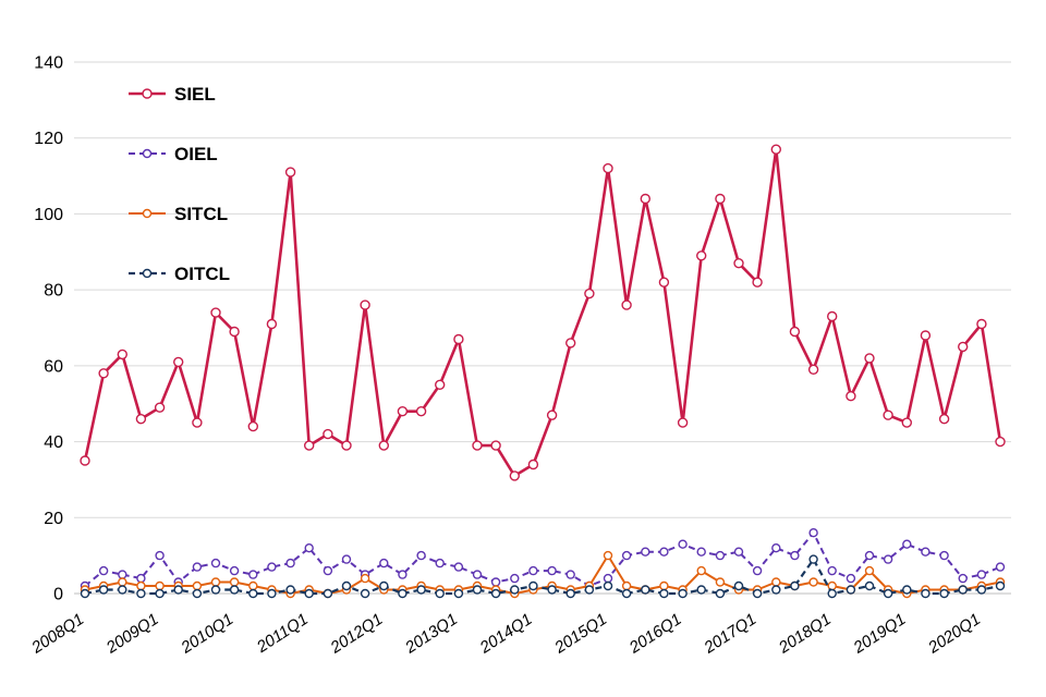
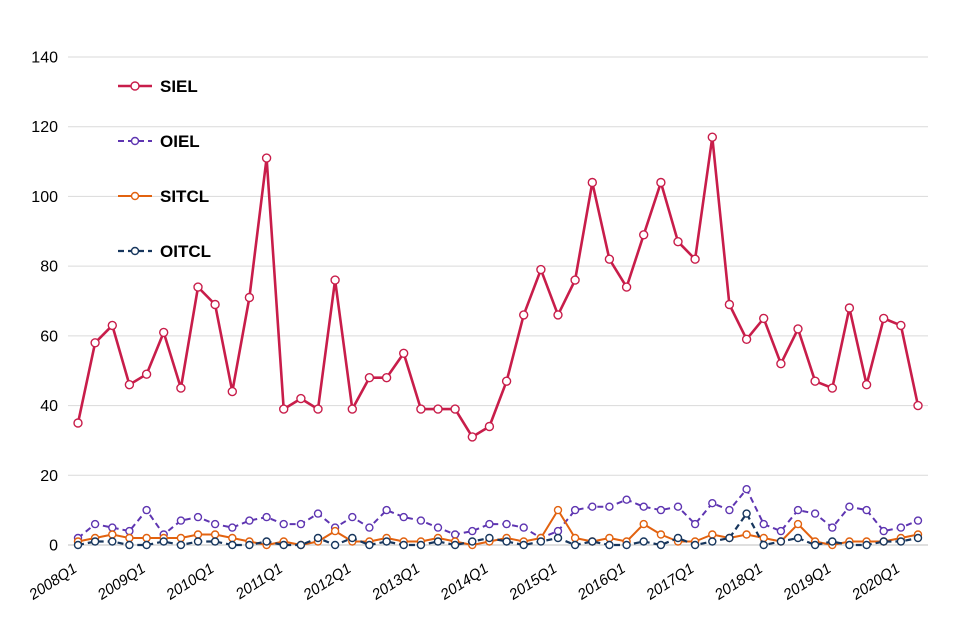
OIEL/2011Q1: 12 -> 6
SIEL/2013Q1: 67 -> 39
SIEL/2015Q1: 112 -> 66
SIEL/2016Q1: 45 -> 74
SIEL/2018Q1: 73 -> 65
OIEL/2019Q1: 13 -> 5
SIEL/2020Q1: 71 -> 63
